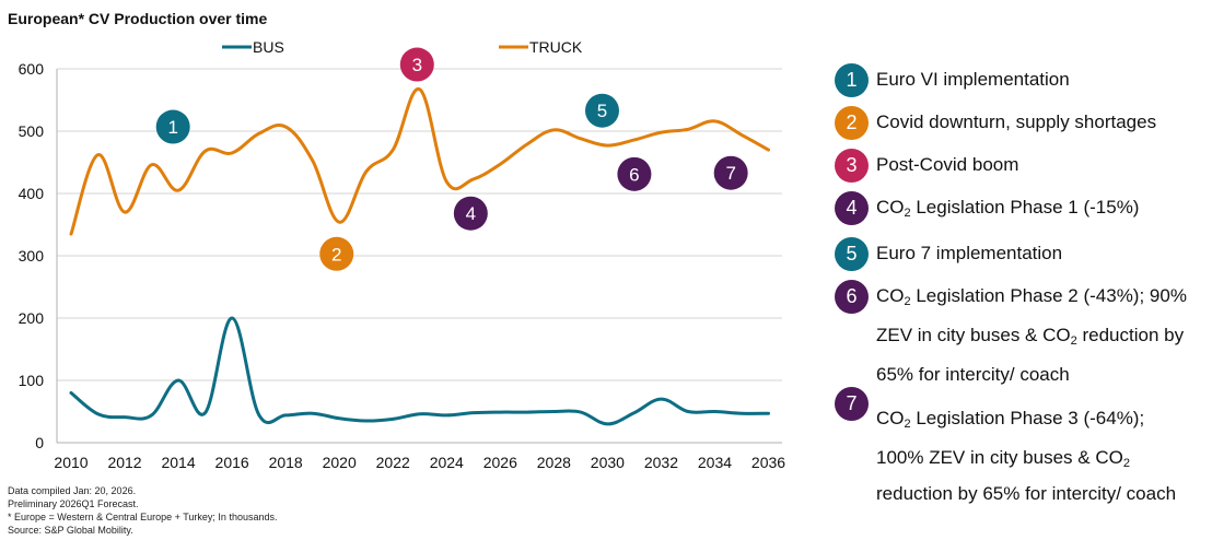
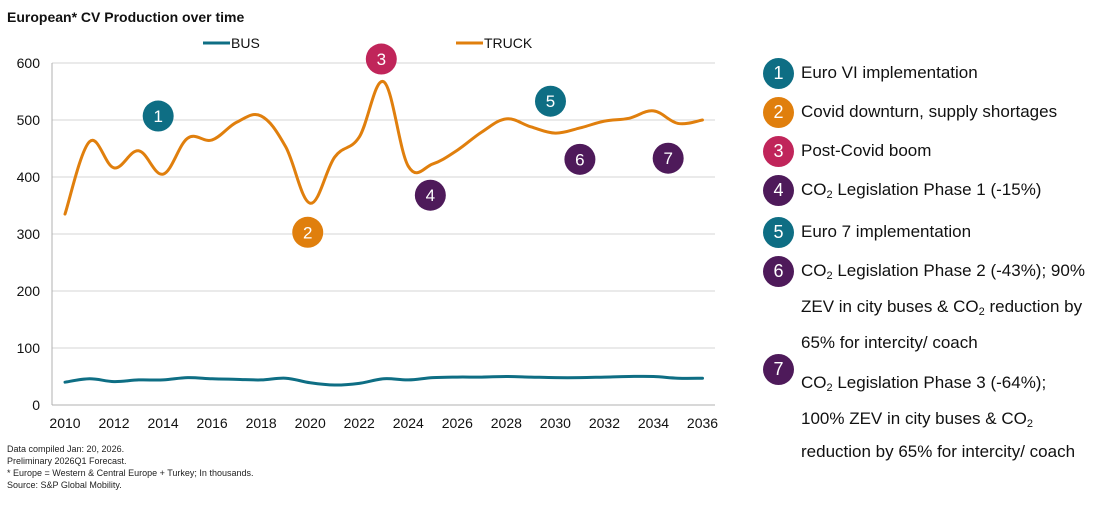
BUS/2010: 80 -> 40
TRUCK/2012: 370 -> 420
BUS/2014: 100 -> 40
BUS/2016: 200 -> 50
BUS/2030: 30 -> 50
BUS/2032: 70 -> 50
TRUCK/2036: 470 -> 500
